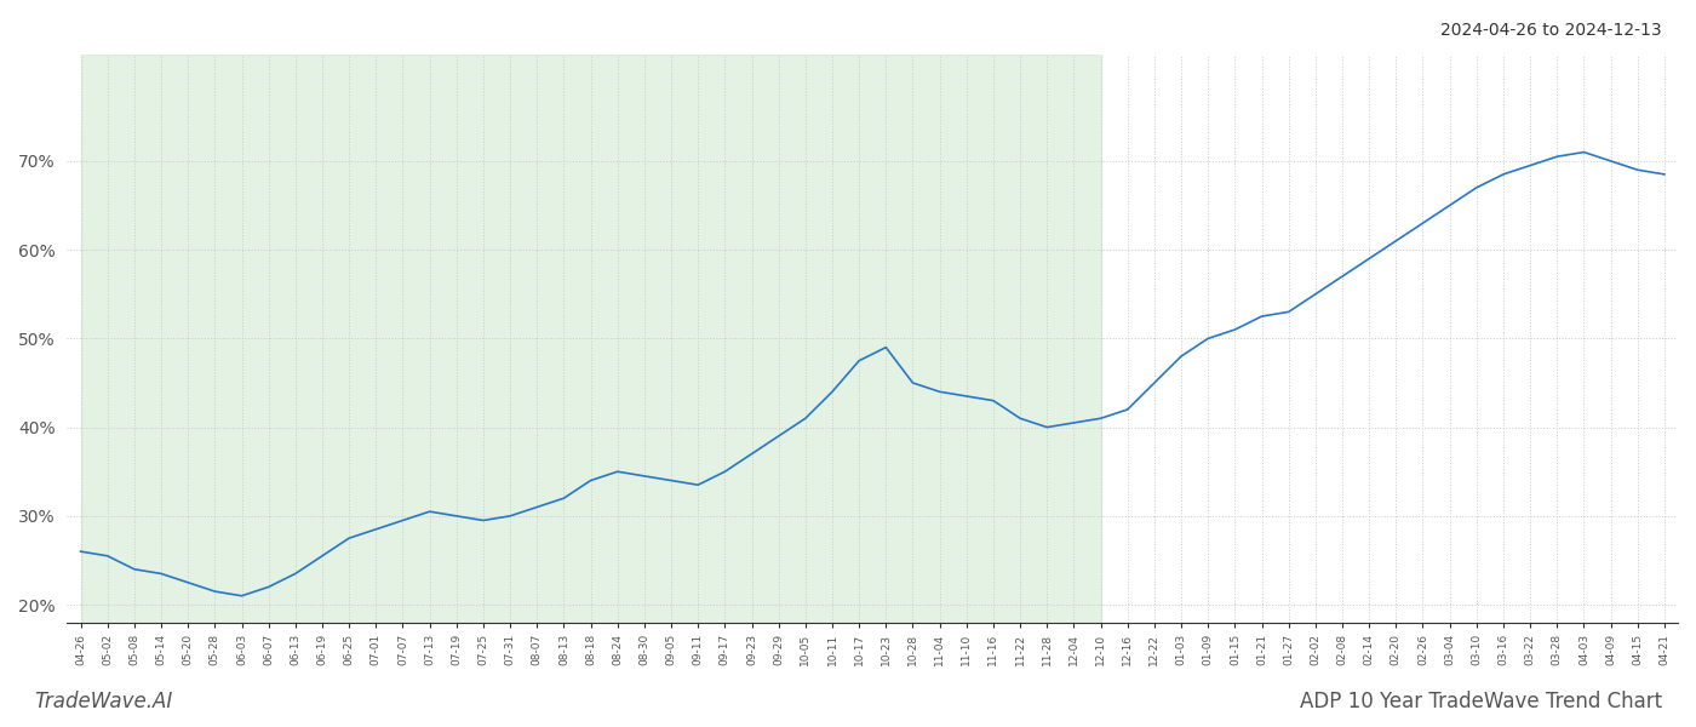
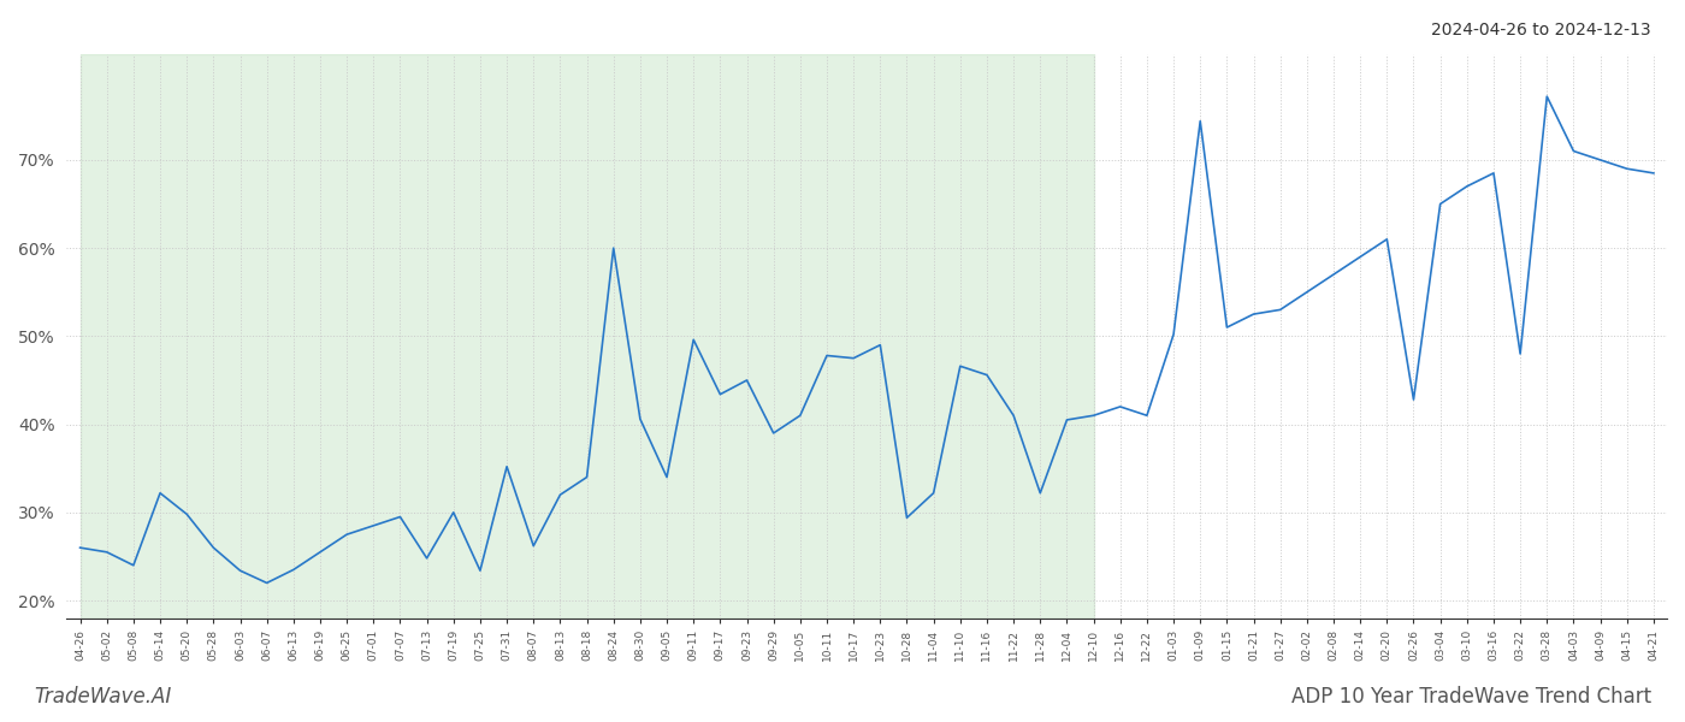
05-14: 23.5% -> 32.2%
05-20: 22.5% -> 29.8%
05-28: 21.5% -> 26.0%
06-03: 21.0% -> 23.4%
07-13: 30.5% -> 24.8%
07-25: 29.5% -> 23.4%
07-31: 30.0% -> 35.2%
08-07: 31.0% -> 26.2%
08-24: 35.0% -> 60.0%
08-30: 34.5% -> 40.6%
09-11: 33.5% -> 49.6%
09-17: 35.0% -> 43.4%
09-23: 37.0% -> 45.0%
10-11: 44.0% -> 47.8%
10-28: 45.0% -> 29.4%
11-04: 44.0% -> 32.2%
11-10: 43.5% -> 46.6%
11-16: 43.0% -> 45.6%
11-28: 40.0% -> 32.2%
12-22: 45.0% -> 41.0%
01-03: 48.0% -> 50.2%
01-09: 50.0% -> 74.4%
02-26: 63.0% -> 42.8%
03-22: 69.5% -> 48.0%
03-28: 70.5% -> 77.2%
